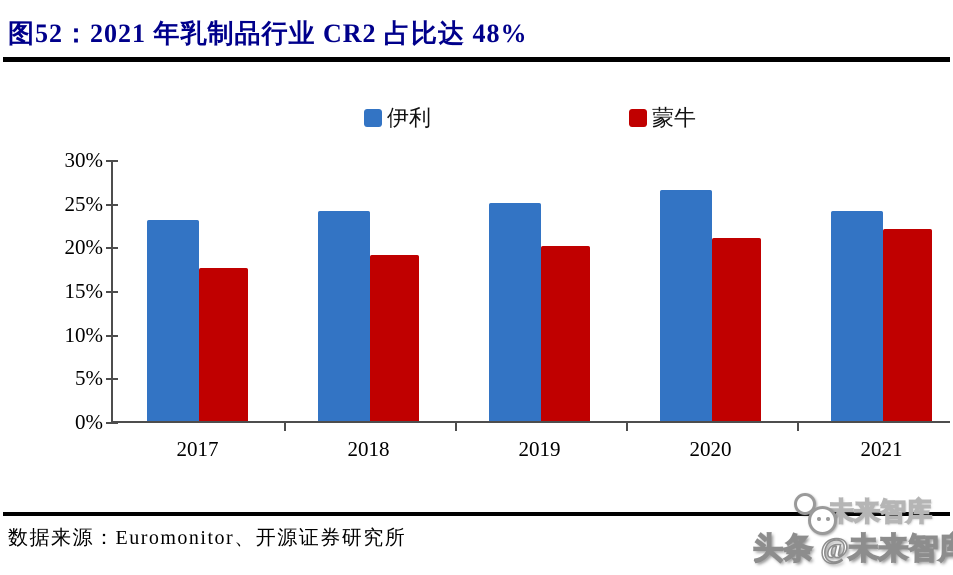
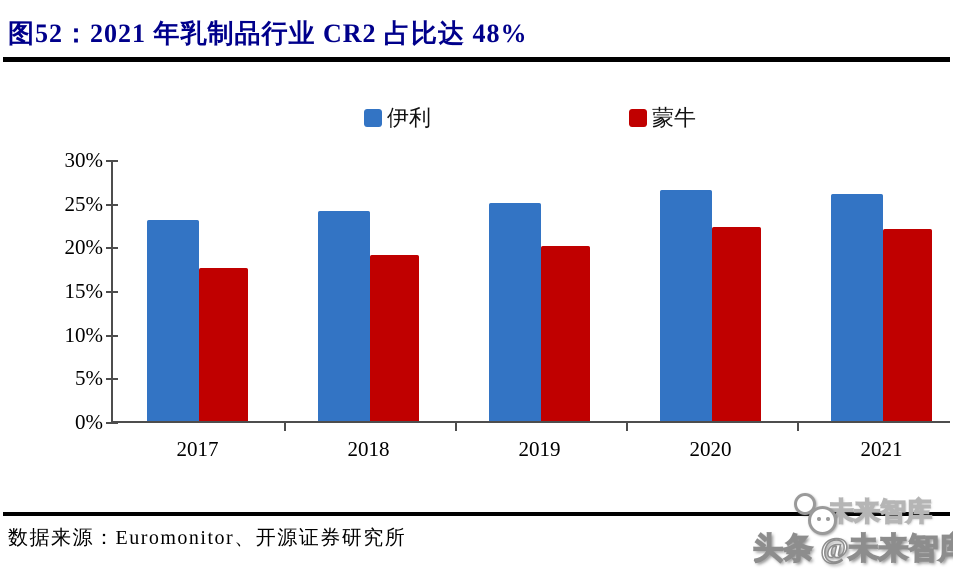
蒙牛/2020: 21% -> 22%
伊利/2021: 24% -> 26%
